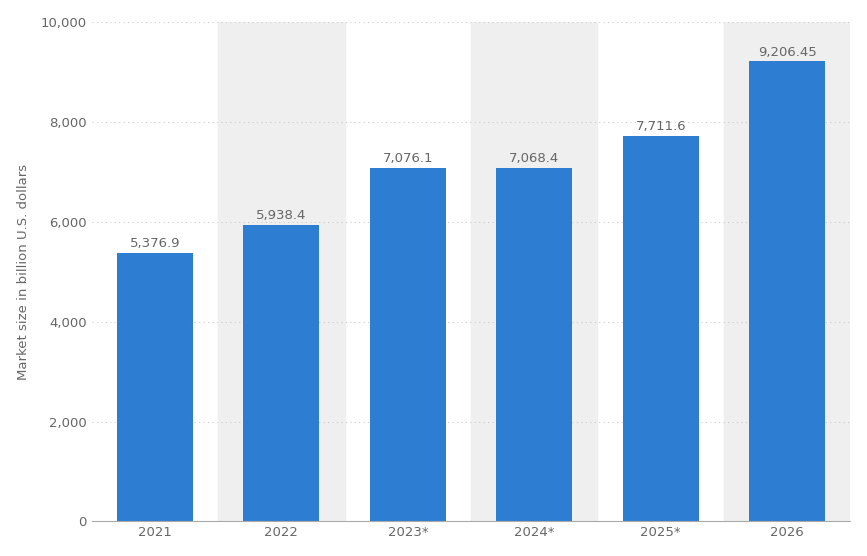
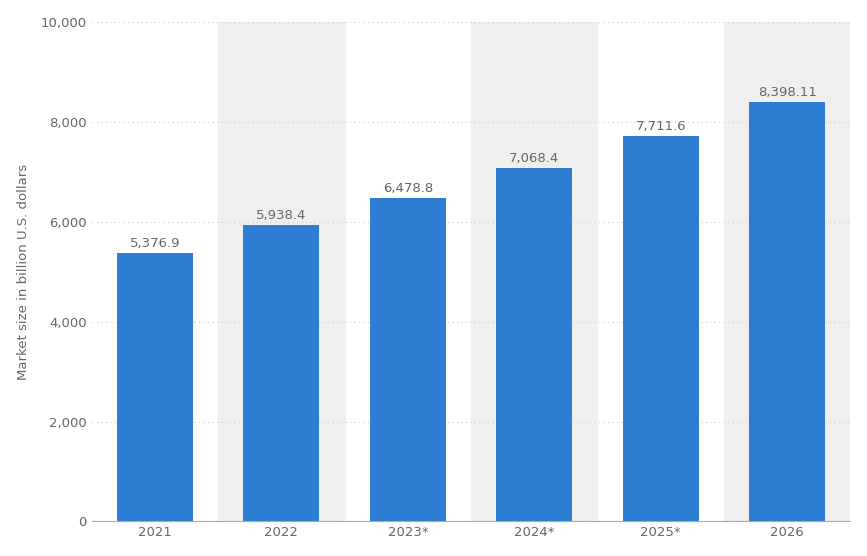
2023*: 7,076.1 -> 6,478.8
2026: 9,206.45 -> 8,398.11
